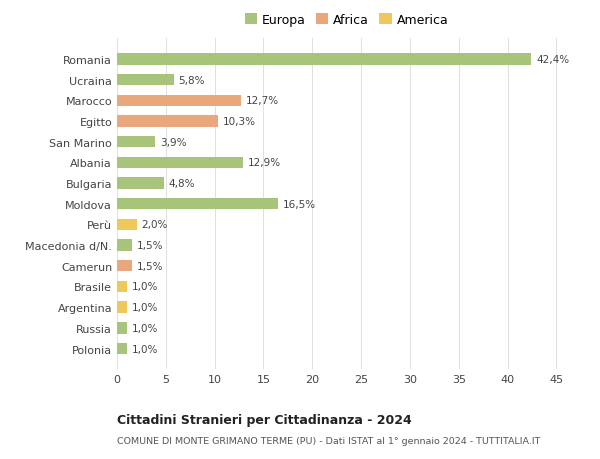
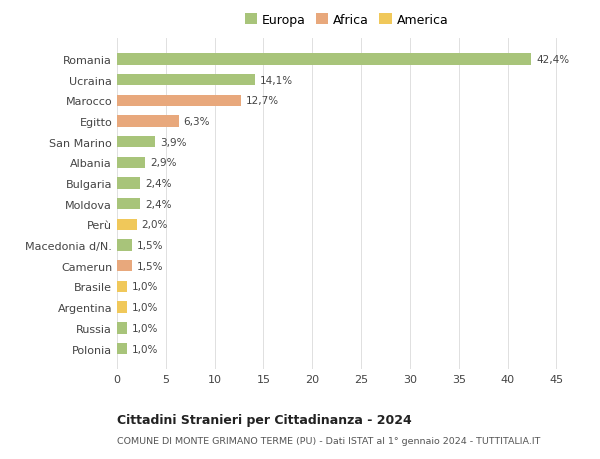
Ucraina: 5,8% -> 14,1%
Egitto: 10,3% -> 6,3%
Albania: 12,9% -> 2,9%
Bulgaria: 4,8% -> 2,4%
Moldova: 16,5% -> 2,4%
